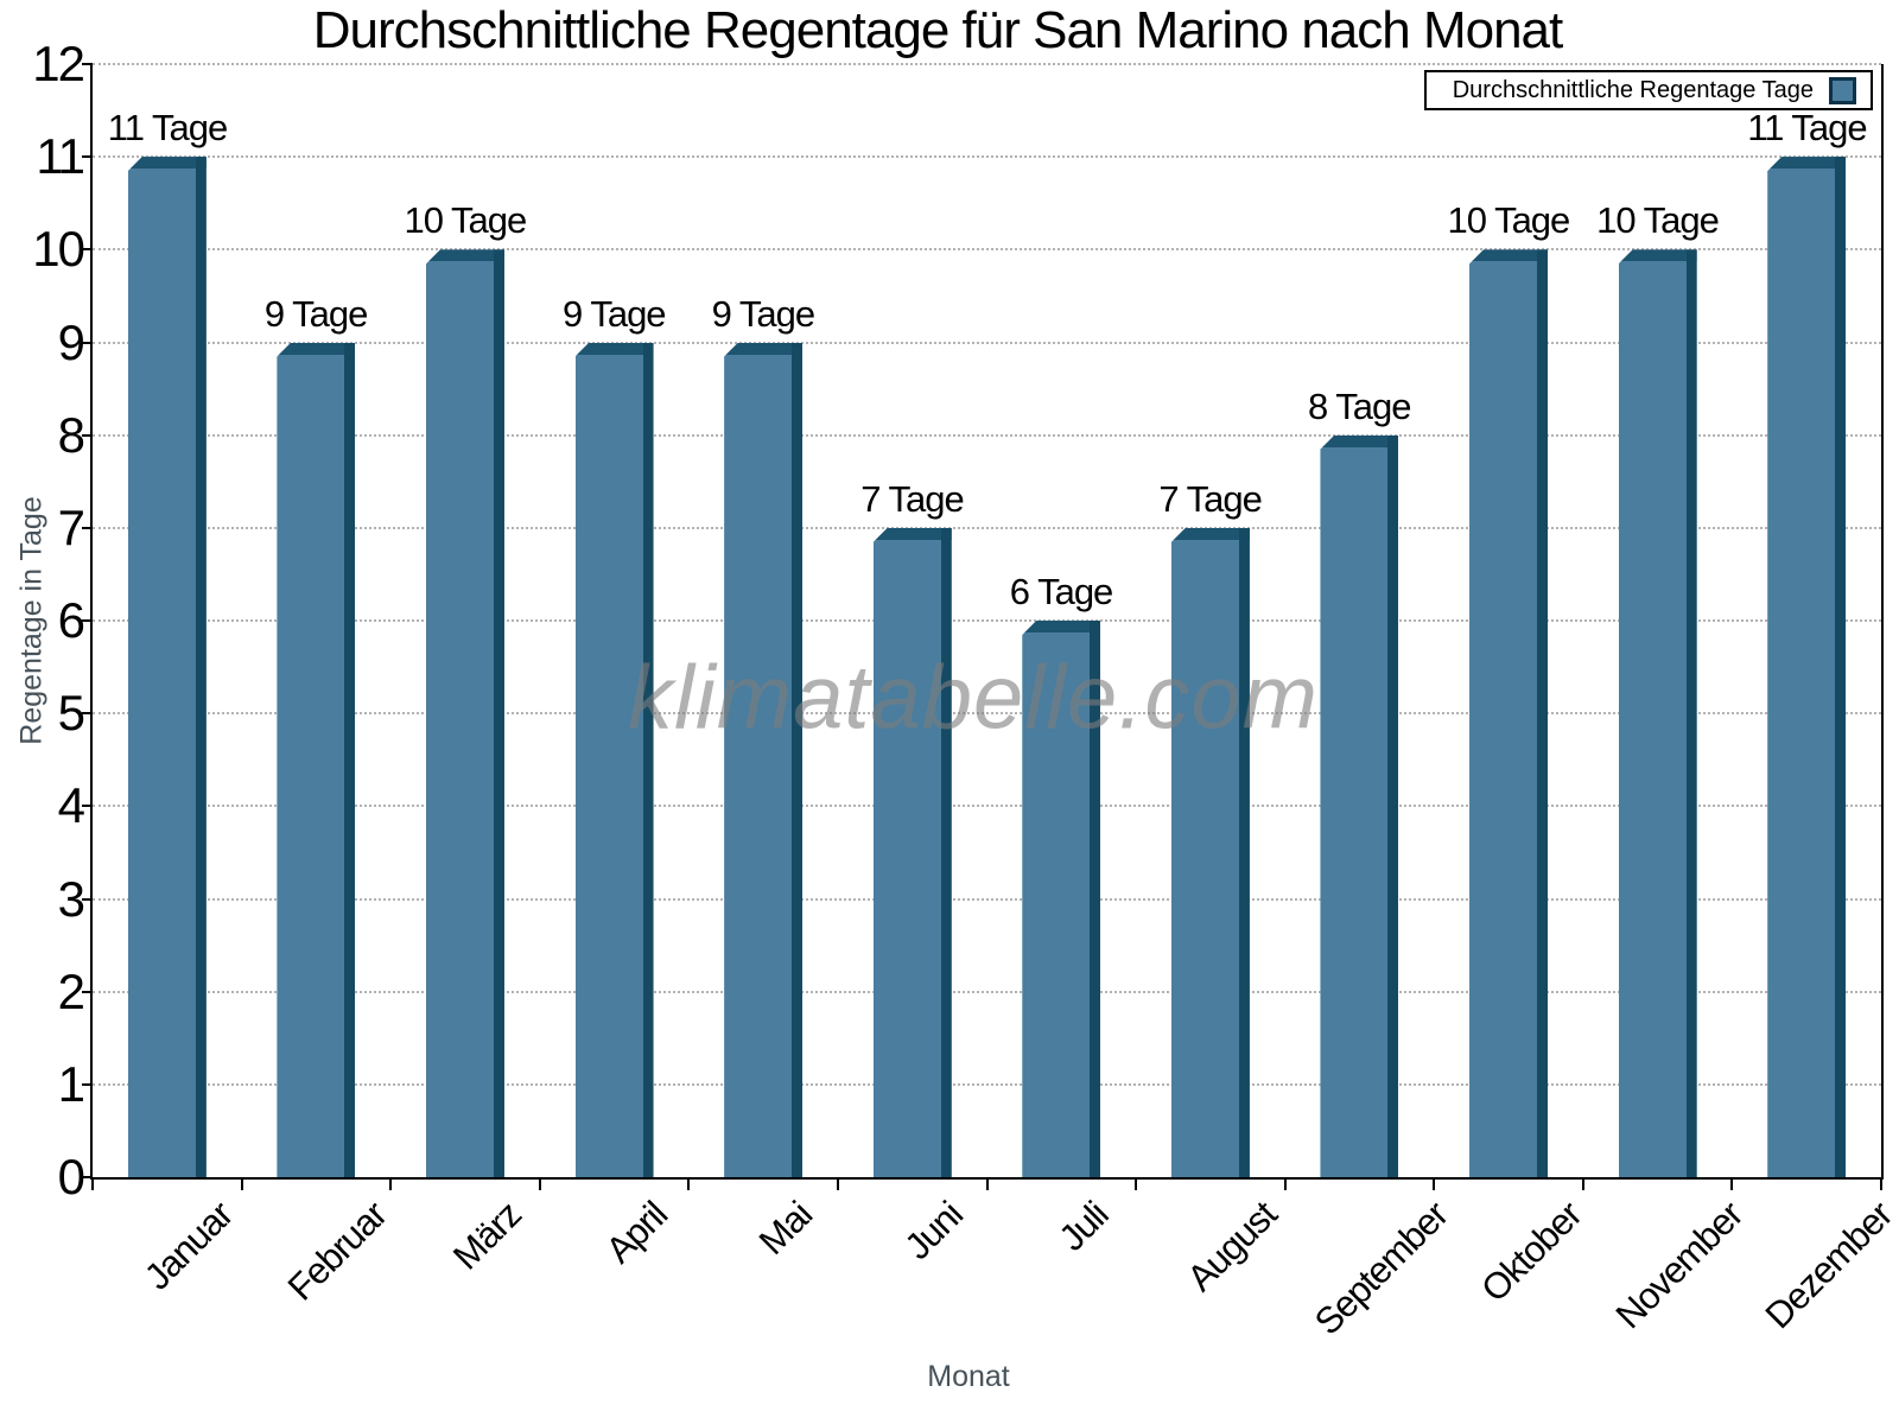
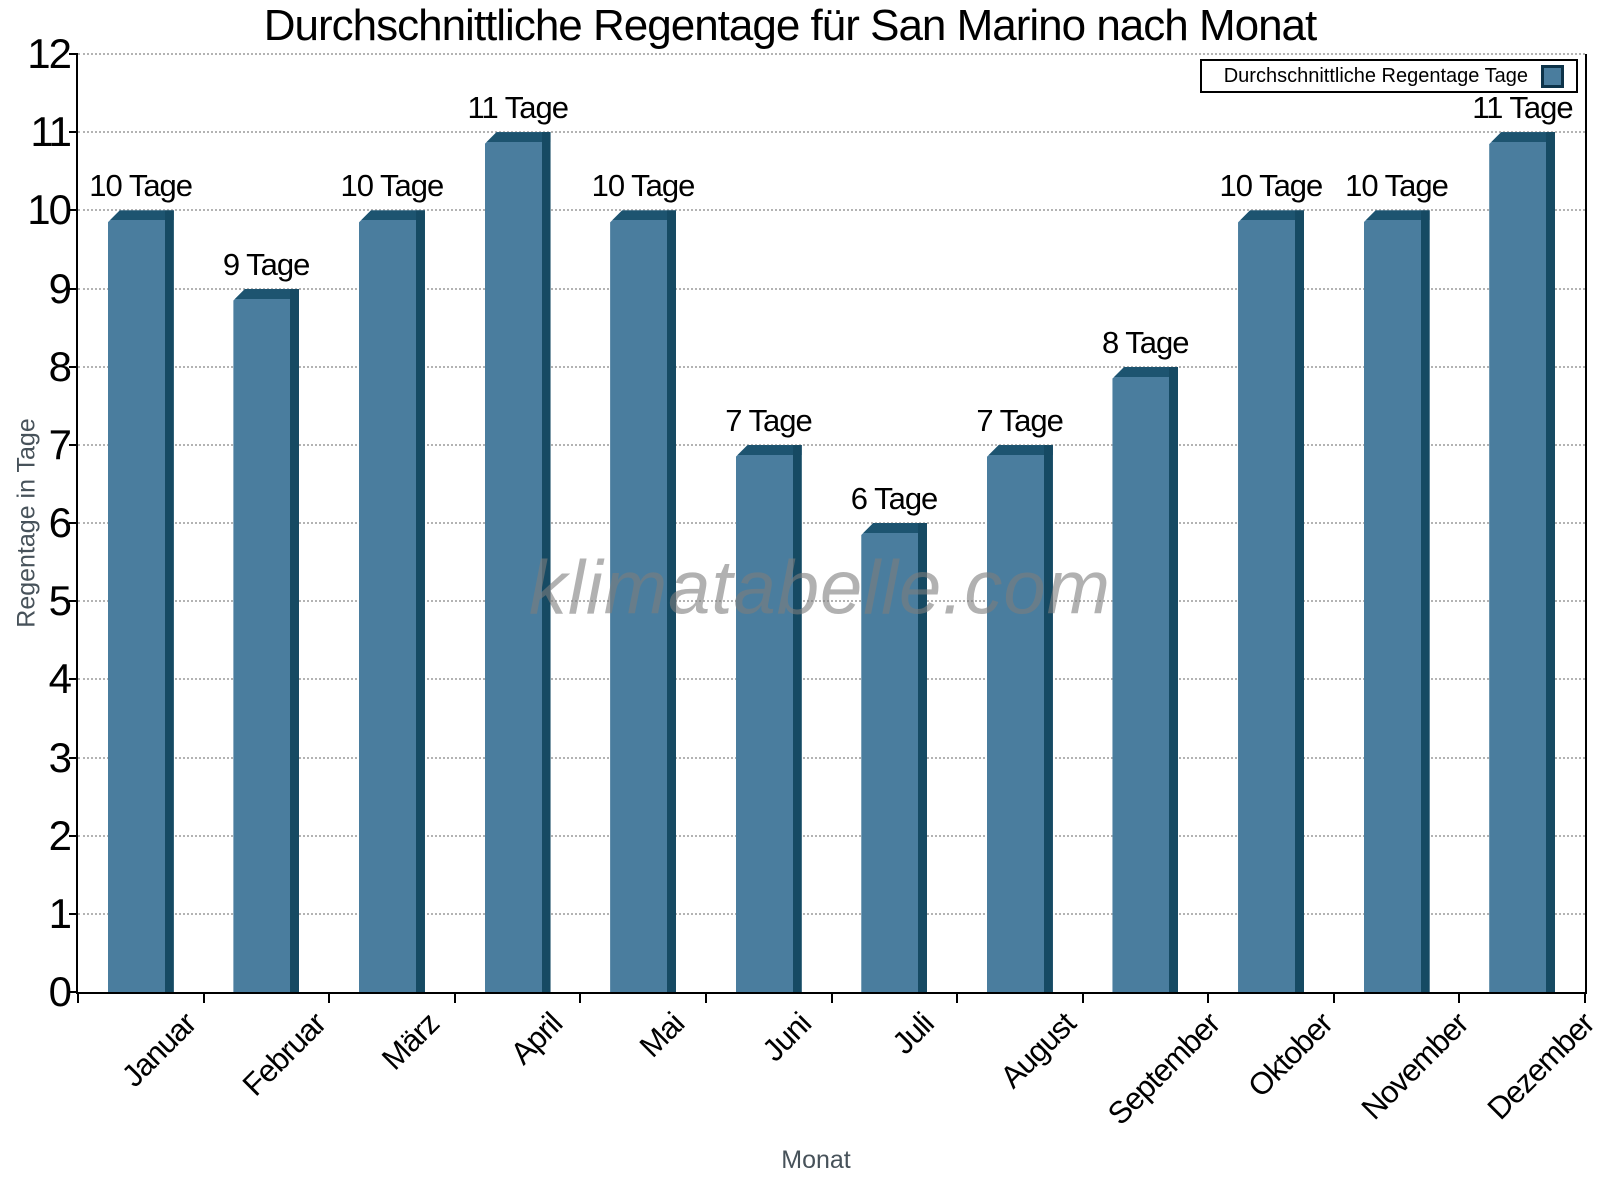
Januar: 11 -> 10
April: 9 -> 11
Mai: 9 -> 10
